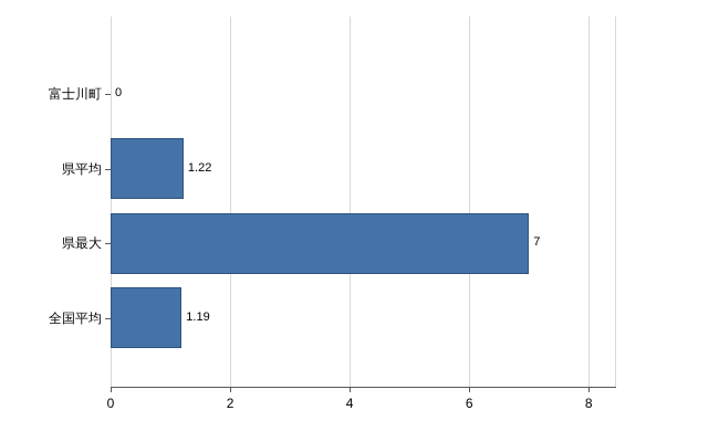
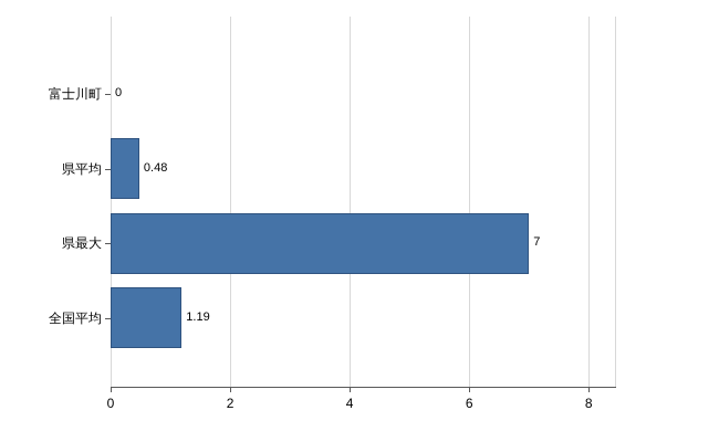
県平均: 1.22 -> 0.48
